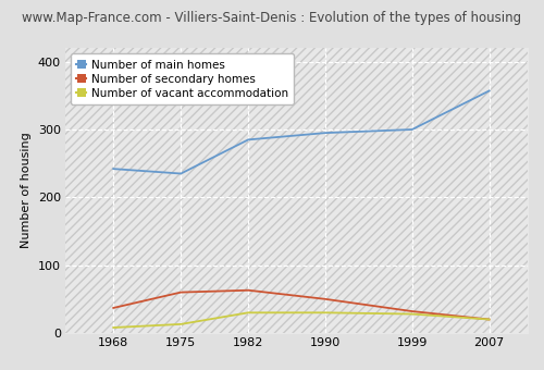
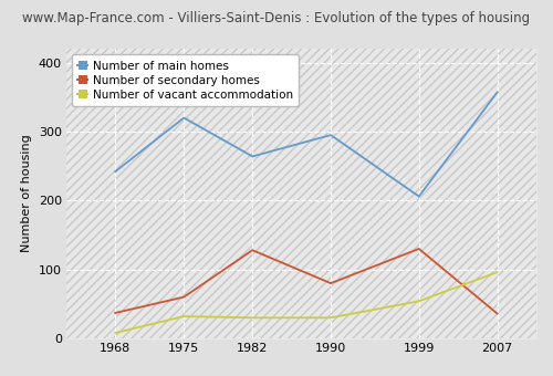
Number of main homes/1975: 235 -> 320
Number of vacant accommodation/1975: 13 -> 32
Number of main homes/1982: 285 -> 264
Number of secondary homes/1982: 63 -> 128
Number of secondary homes/1990: 50 -> 80
Number of main homes/1999: 300 -> 206
Number of secondary homes/1999: 32 -> 130
Number of vacant accommodation/1999: 28 -> 54
Number of secondary homes/2007: 20 -> 36
Number of vacant accommodation/2007: 20 -> 96
